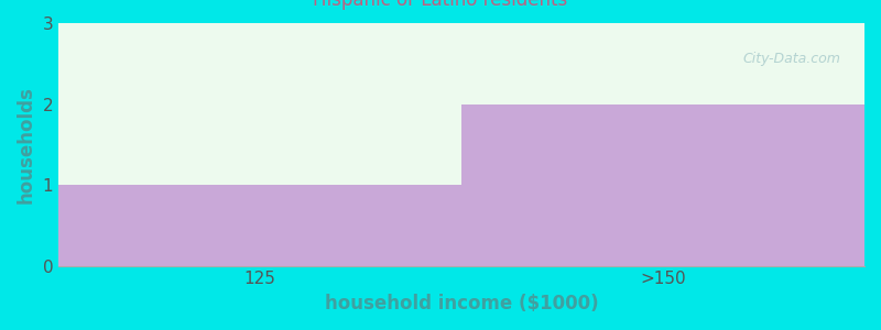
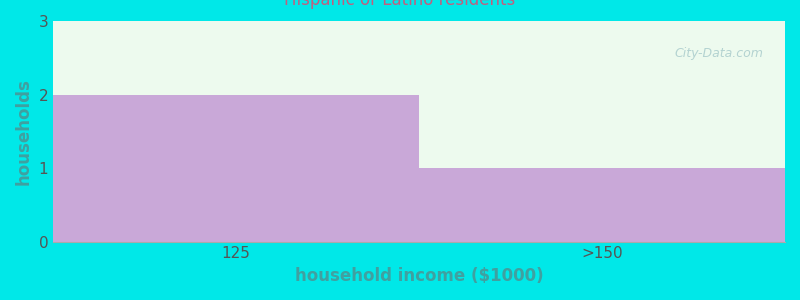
125: 1 -> 2
>150: 2 -> 1
